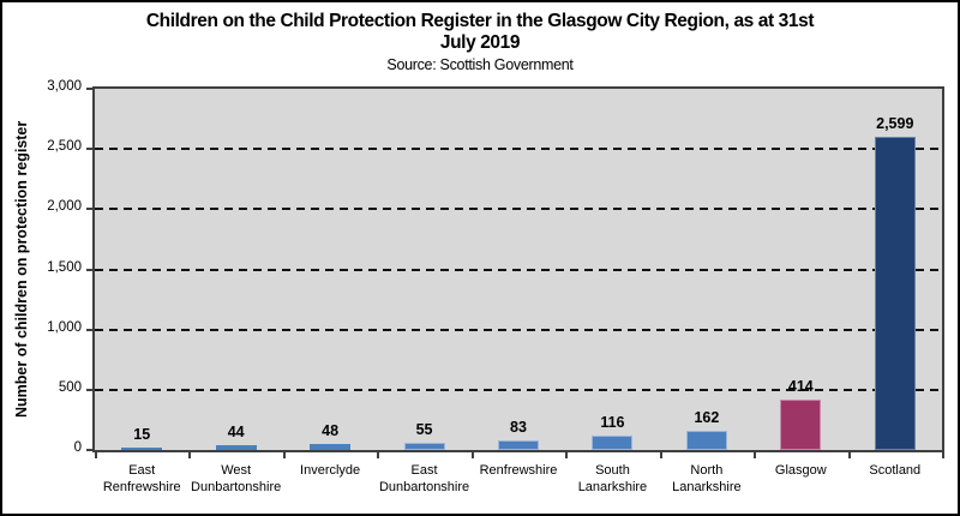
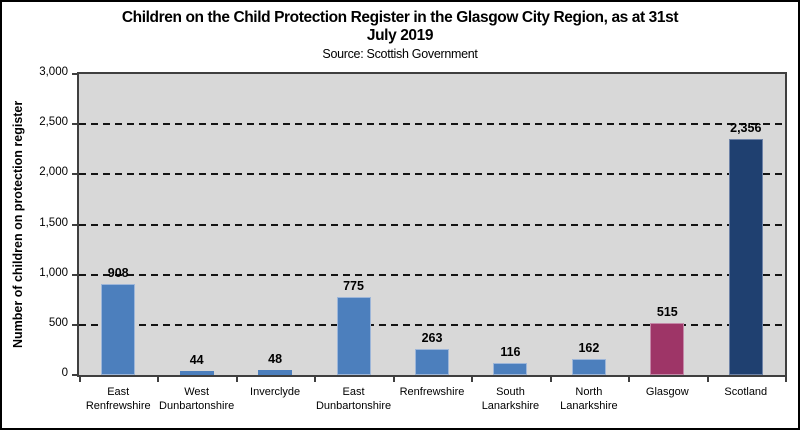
East Renfrewshire: 15 -> 908
East Dunbartonshire: 55 -> 775
Renfrewshire: 83 -> 263
Glasgow: 414 -> 515
Scotland: 2,599 -> 2,356
